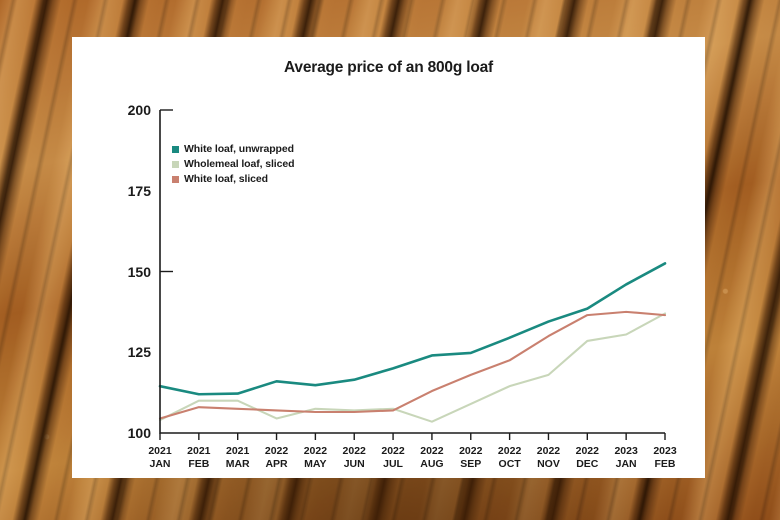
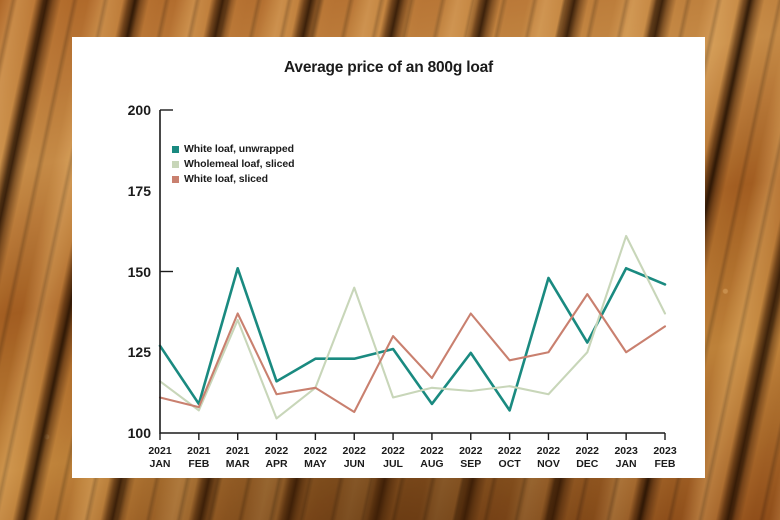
White loaf, unwrapped/2021 JAN: 114 -> 127
Wholemeal loaf, sliced/2021 JAN: 104 -> 116
White loaf, sliced/2021 JAN: 104 -> 111
White loaf, unwrapped/2021 FEB: 112 -> 109
Wholemeal loaf, sliced/2021 FEB: 110 -> 107
White loaf, unwrapped/2021 MAR: 112 -> 151
Wholemeal loaf, sliced/2021 MAR: 110 -> 135
White loaf, sliced/2021 MAR: 108 -> 137
White loaf, sliced/2022 APR: 107 -> 112
White loaf, unwrapped/2022 MAY: 115 -> 123
Wholemeal loaf, sliced/2022 MAY: 108 -> 114
White loaf, sliced/2022 MAY: 106 -> 114
White loaf, unwrapped/2022 JUN: 116 -> 123
Wholemeal loaf, sliced/2022 JUN: 107 -> 145
White loaf, unwrapped/2022 JUL: 120 -> 126
Wholemeal loaf, sliced/2022 JUL: 108 -> 111
White loaf, sliced/2022 JUL: 107 -> 130
White loaf, unwrapped/2022 AUG: 124 -> 109
Wholemeal loaf, sliced/2022 AUG: 104 -> 114
White loaf, sliced/2022 AUG: 113 -> 117
Wholemeal loaf, sliced/2022 SEP: 109 -> 113
White loaf, sliced/2022 SEP: 118 -> 137
White loaf, unwrapped/2022 OCT: 130 -> 107
White loaf, unwrapped/2022 NOV: 134 -> 148
Wholemeal loaf, sliced/2022 NOV: 118 -> 112
White loaf, sliced/2022 NOV: 130 -> 125
White loaf, unwrapped/2022 DEC: 138 -> 128
Wholemeal loaf, sliced/2022 DEC: 128 -> 125
White loaf, sliced/2022 DEC: 136 -> 143
White loaf, unwrapped/2023 JAN: 146 -> 151
Wholemeal loaf, sliced/2023 JAN: 130 -> 161
White loaf, sliced/2023 JAN: 138 -> 125
White loaf, unwrapped/2023 FEB: 152 -> 146
White loaf, sliced/2023 FEB: 136 -> 133
